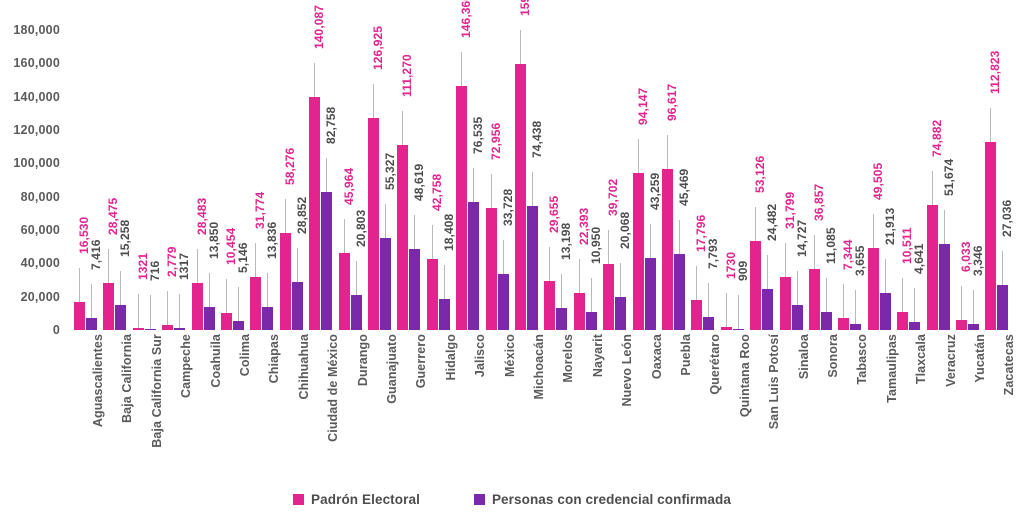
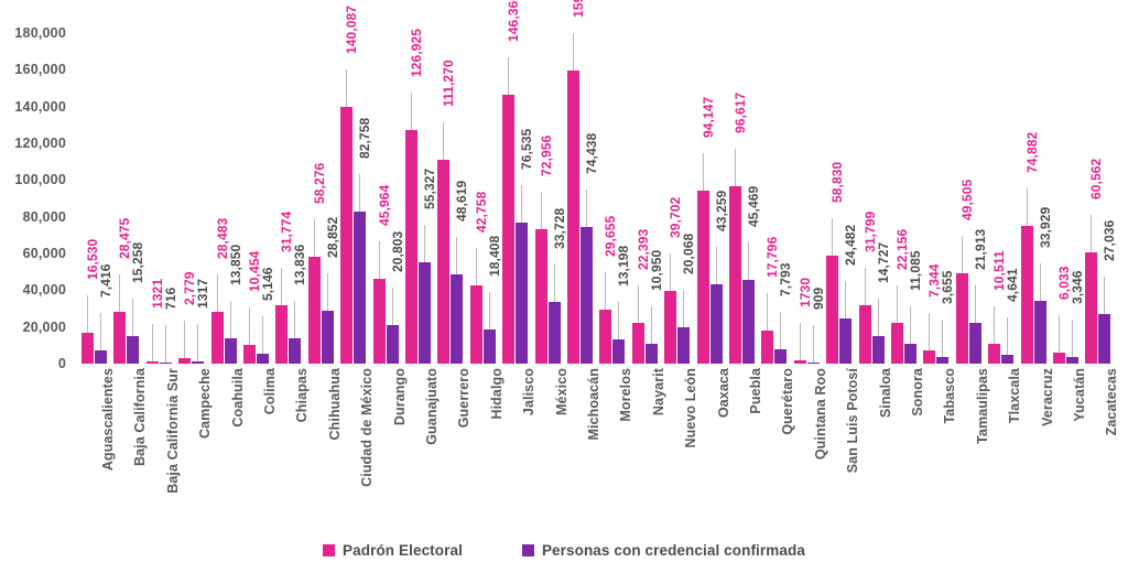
Padrón Electoral/San Luis Potosí: 53,126 -> 58,830
Padrón Electoral/Sonora: 36,857 -> 22,156
Personas con credencial confirmada/Veracruz: 51,674 -> 33,929
Padrón Electoral/Zacatecas: 112,823 -> 60,562
